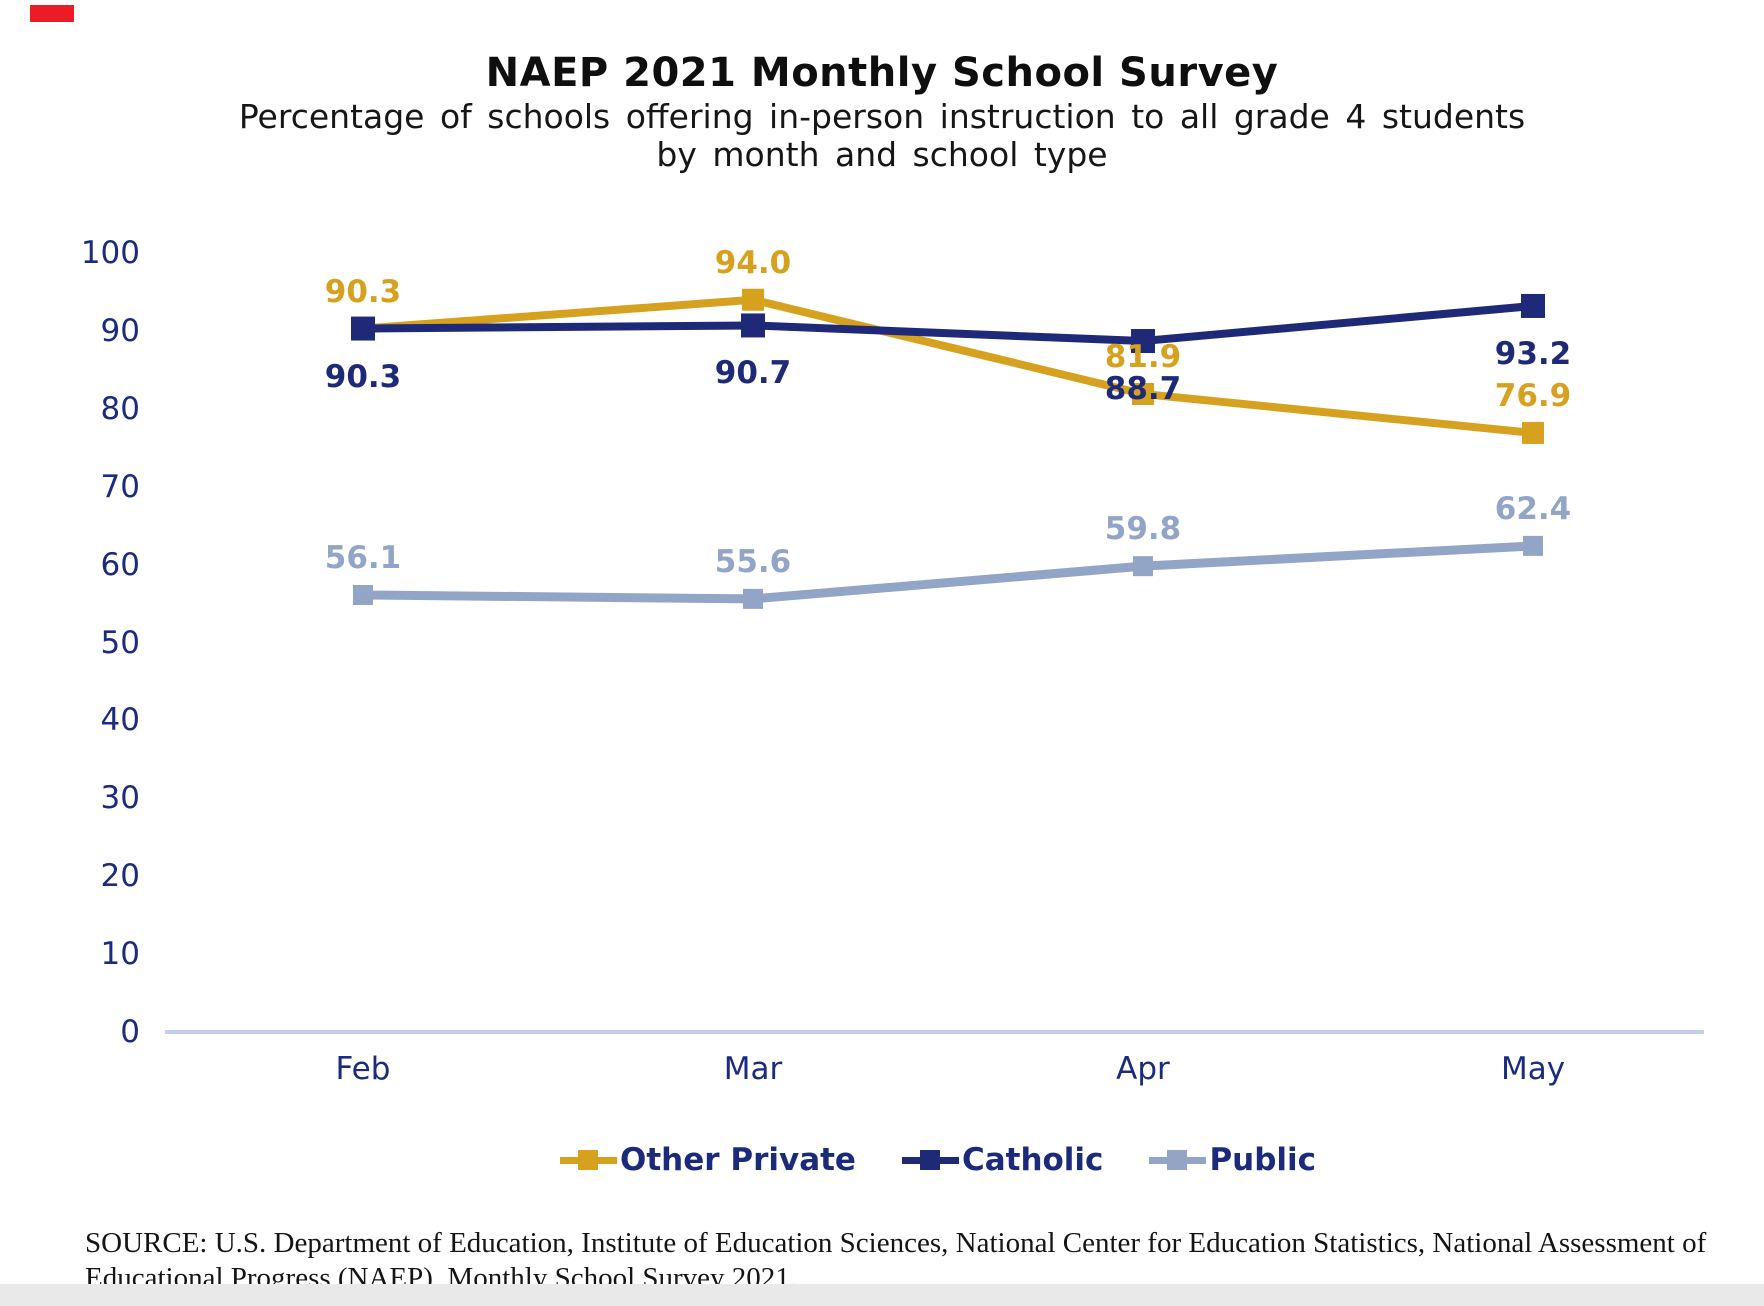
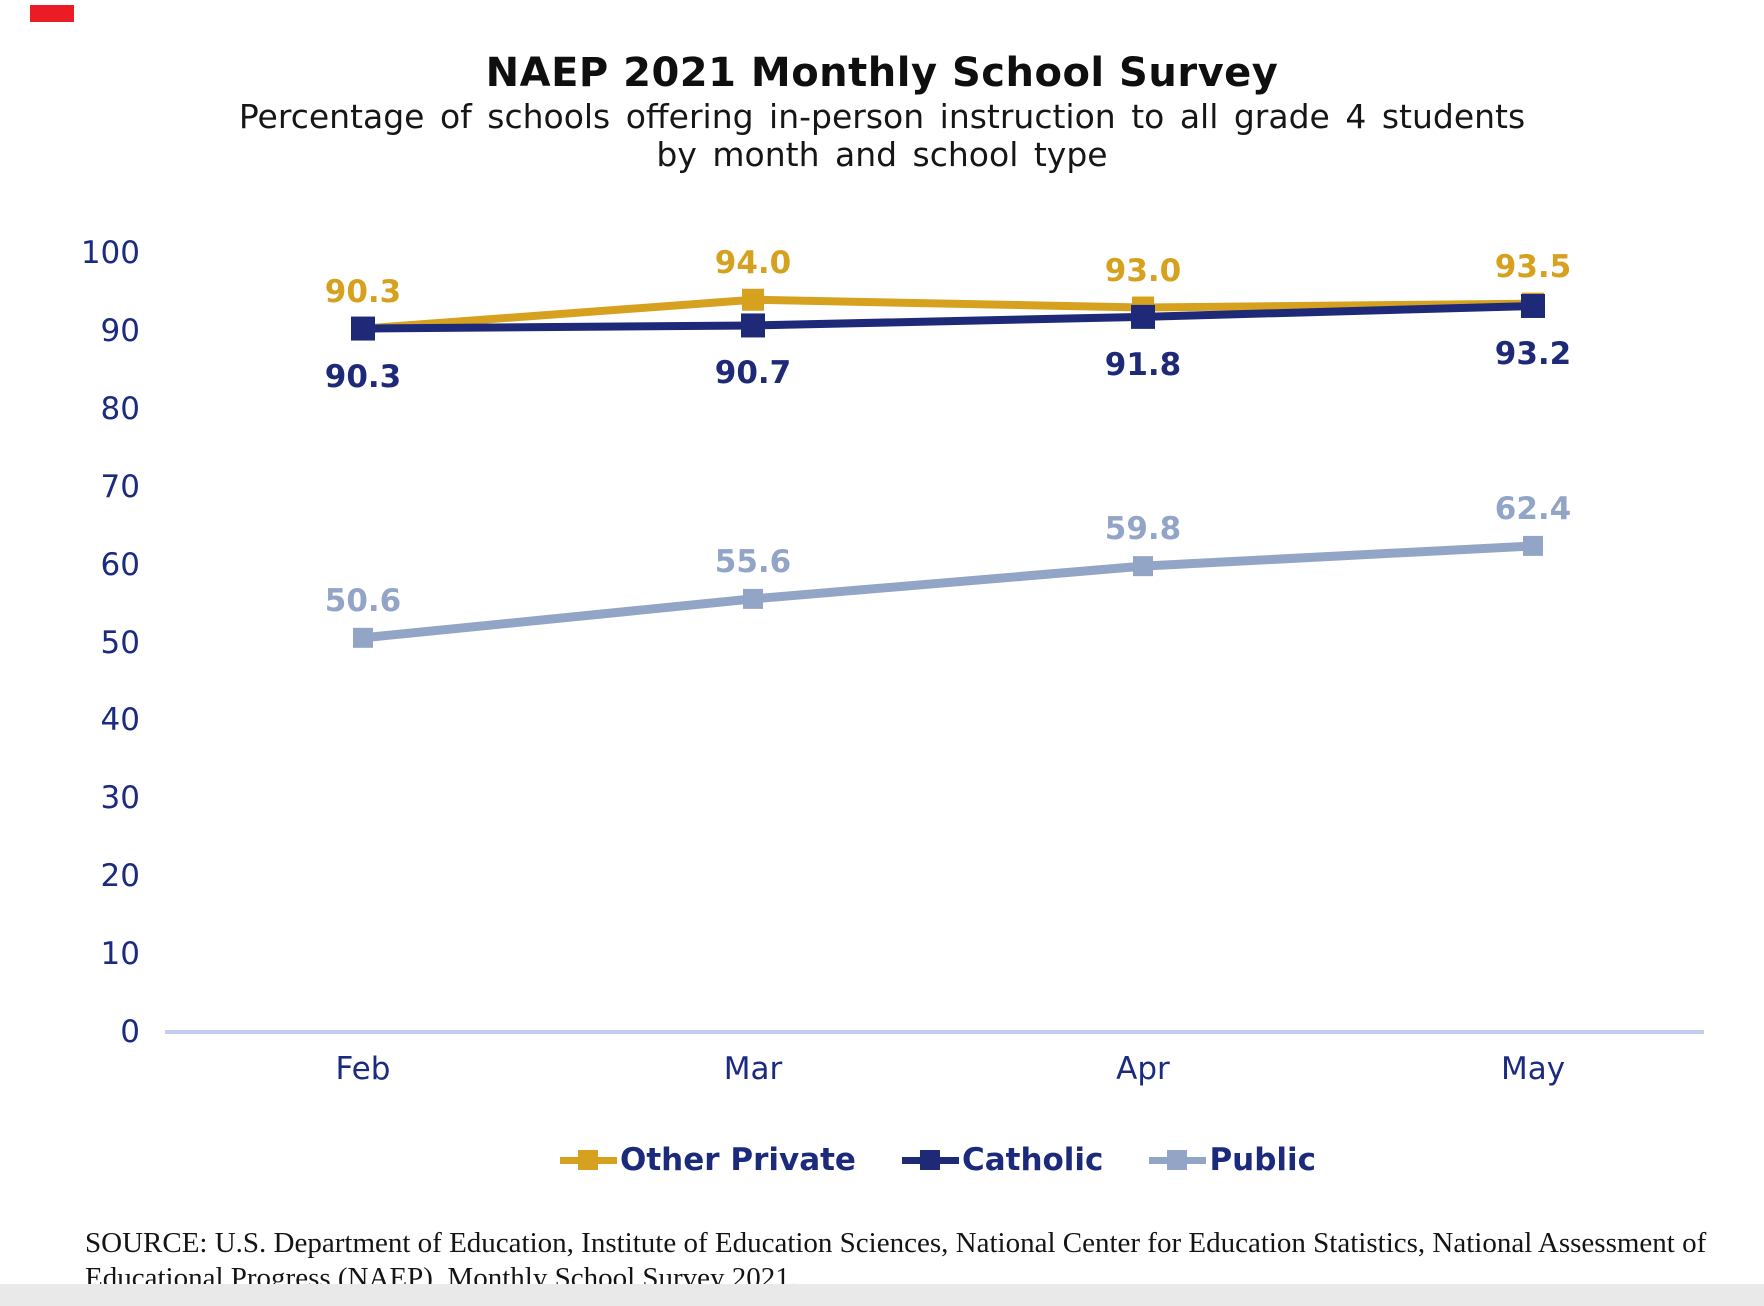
Public/Feb: 56.1 -> 50.6
Other Private/Apr: 81.9 -> 93.0
Catholic/Apr: 88.7 -> 91.8
Other Private/May: 76.9 -> 93.5
